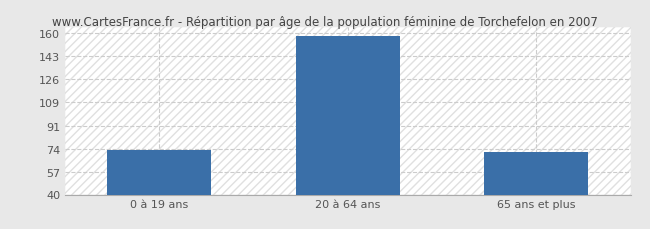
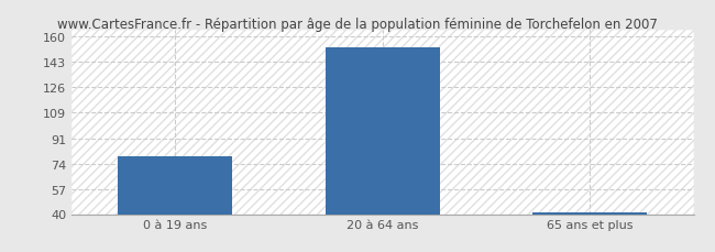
0 à 19 ans: 73 -> 79
20 à 64 ans: 158 -> 153
65 ans et plus: 72 -> 41
